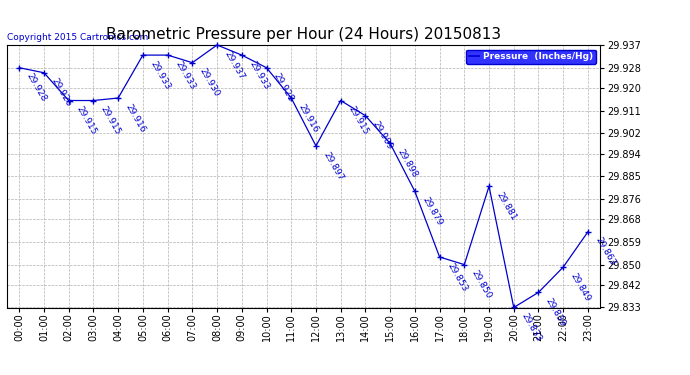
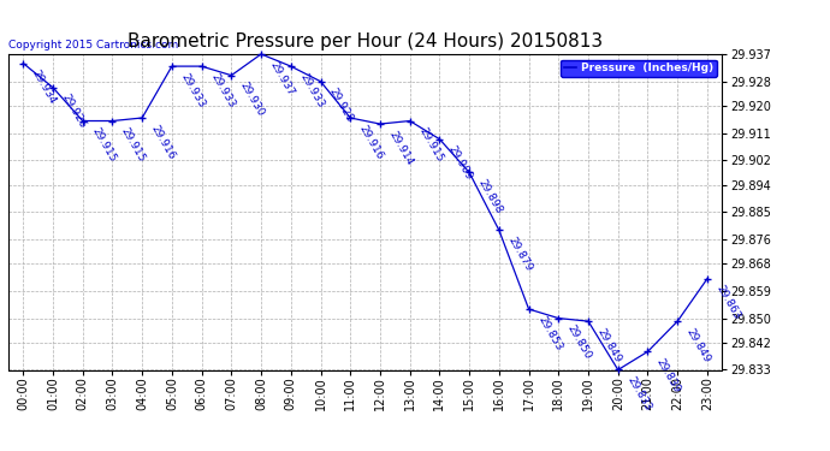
00:00: 29.928 -> 29.934
12:00: 29.897 -> 29.914
19:00: 29.881 -> 29.849
